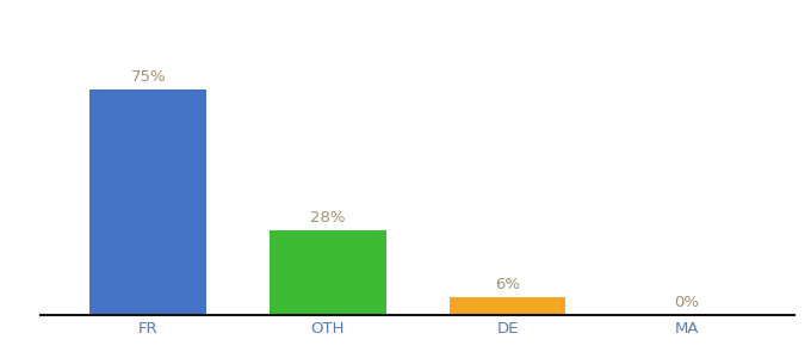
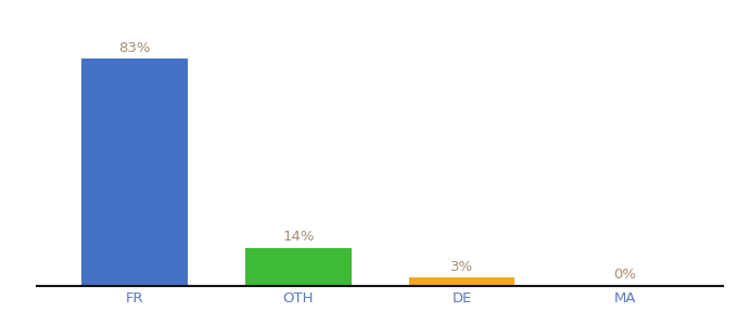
FR: 75% -> 83%
OTH: 28% -> 14%
DE: 6% -> 3%
